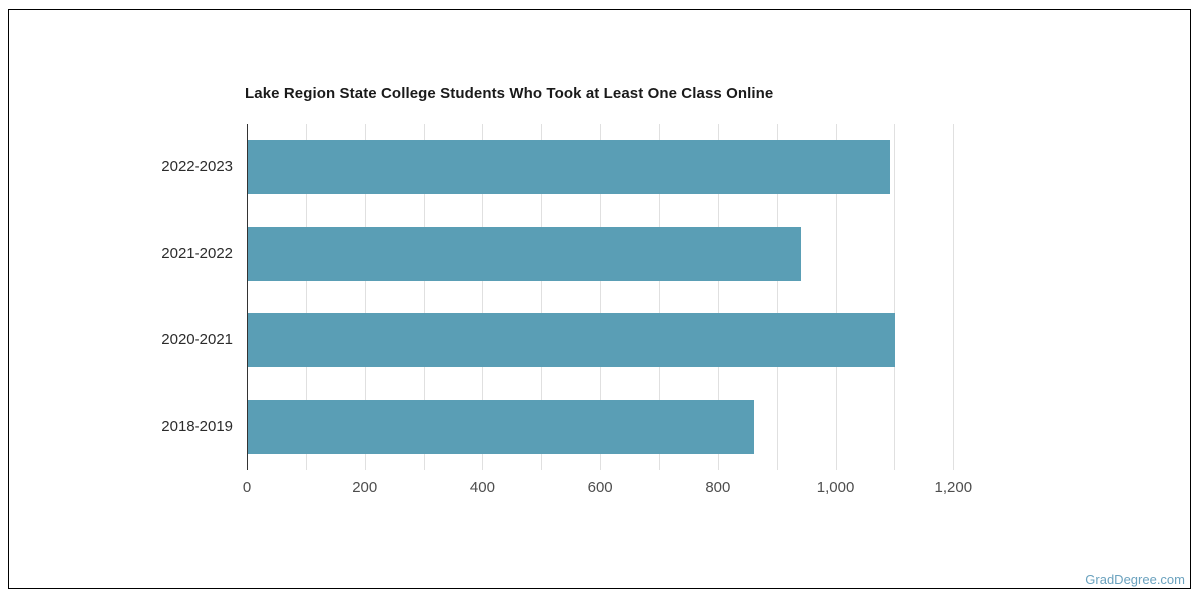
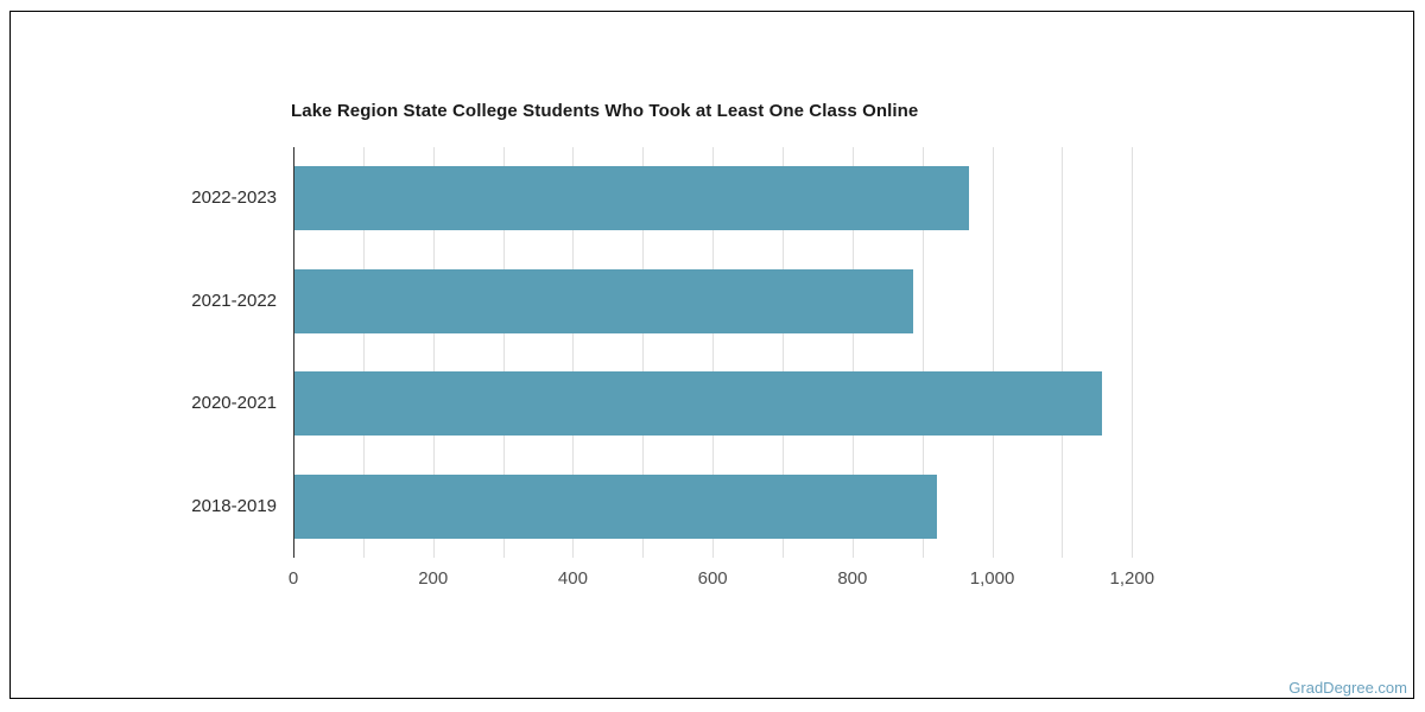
2022-2023: 1090 -> 960
2021-2022: 940 -> 880
2020-2021: 1100 -> 1160
2018-2019: 860 -> 920
